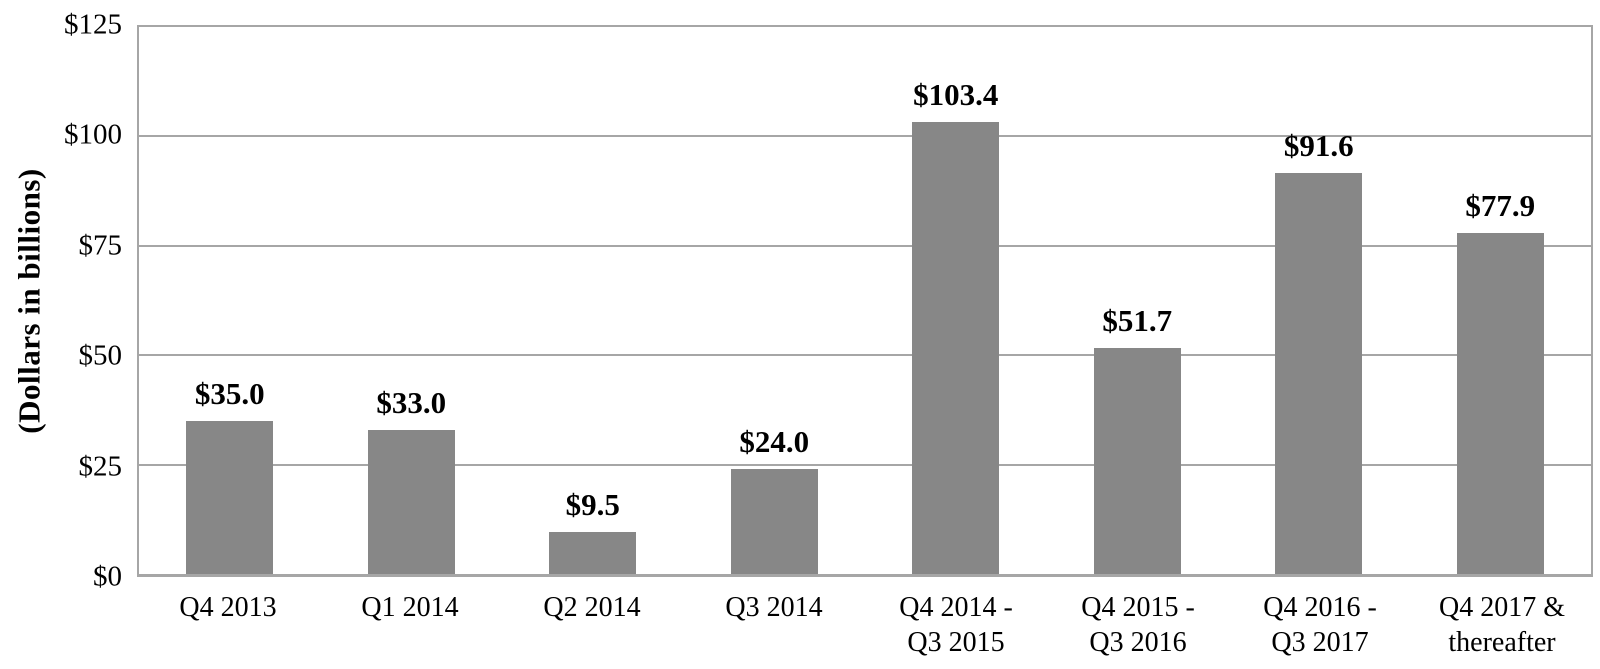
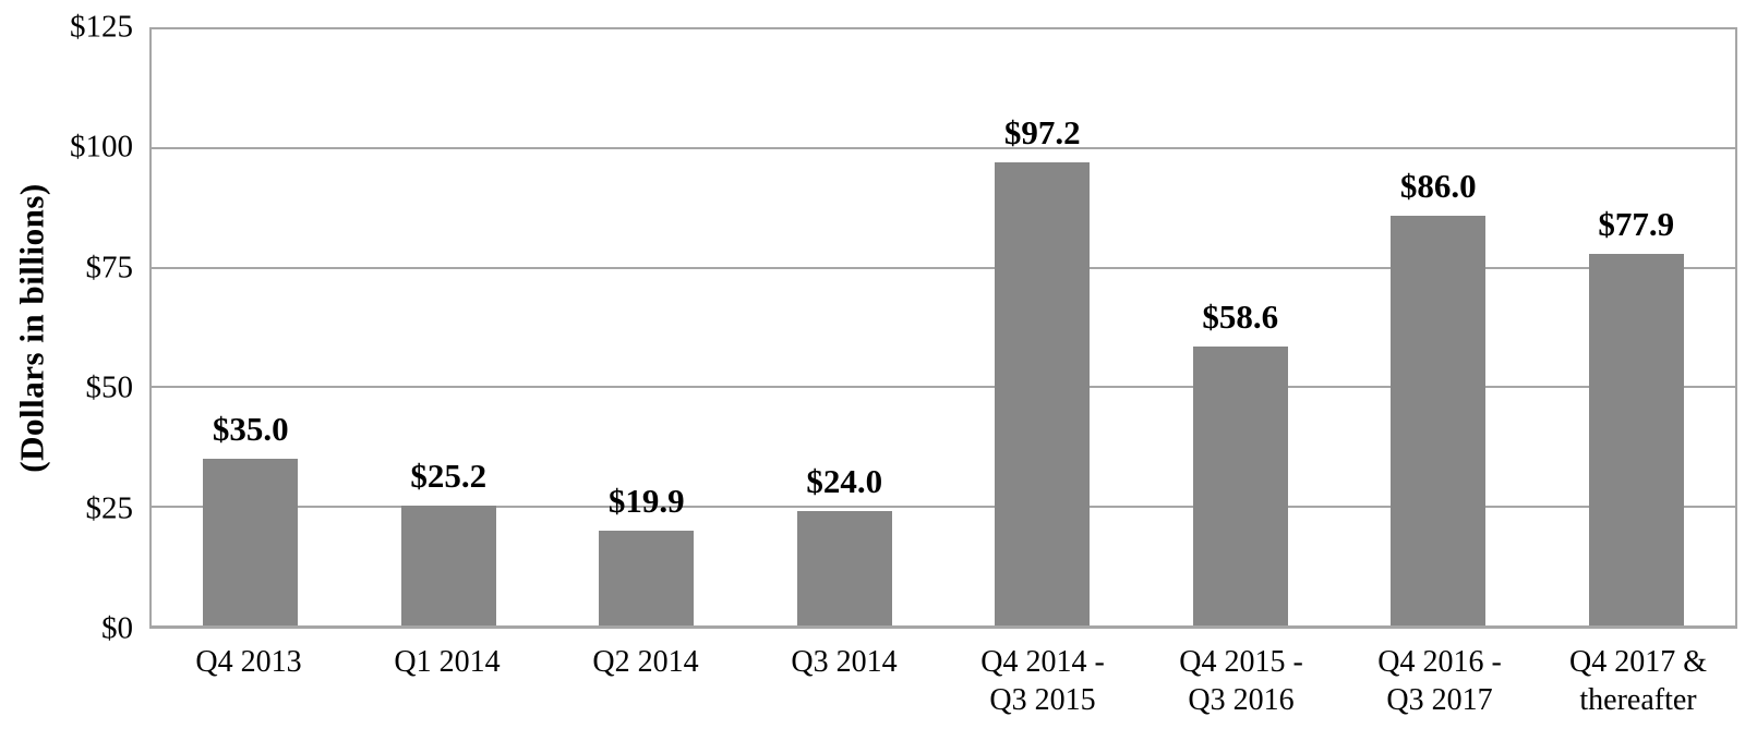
Q1 2014: $33.0 -> $25.2
Q2 2014: $9.5 -> $19.9
Q4 2014 - Q3 2015: $103.4 -> $97.2
Q4 2015 - Q3 2016: $51.7 -> $58.6
Q4 2016 - Q3 2017: $91.6 -> $86.0
